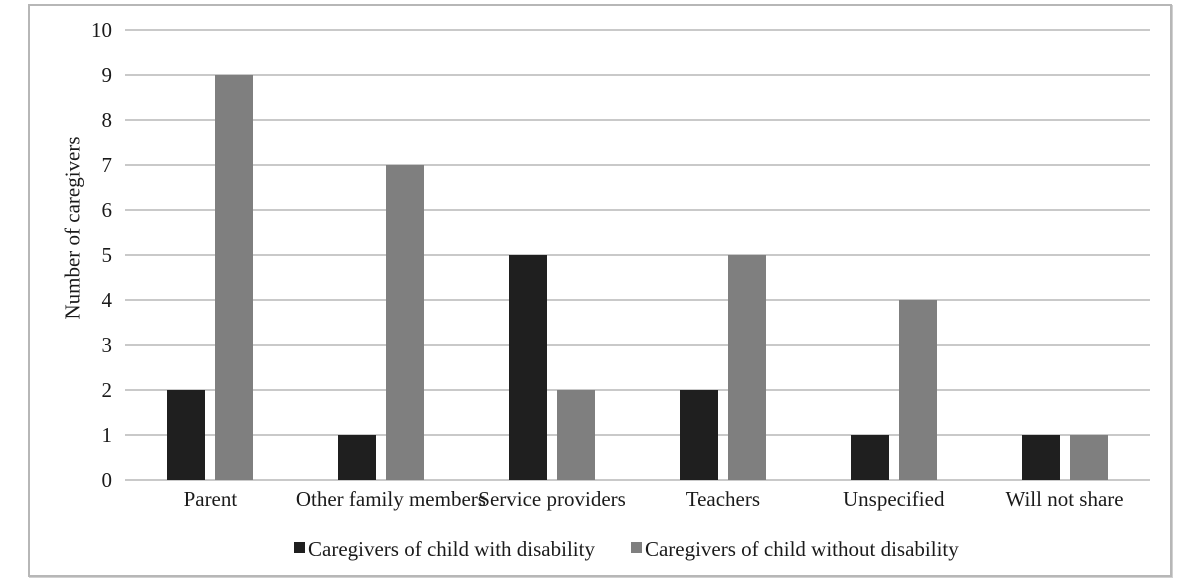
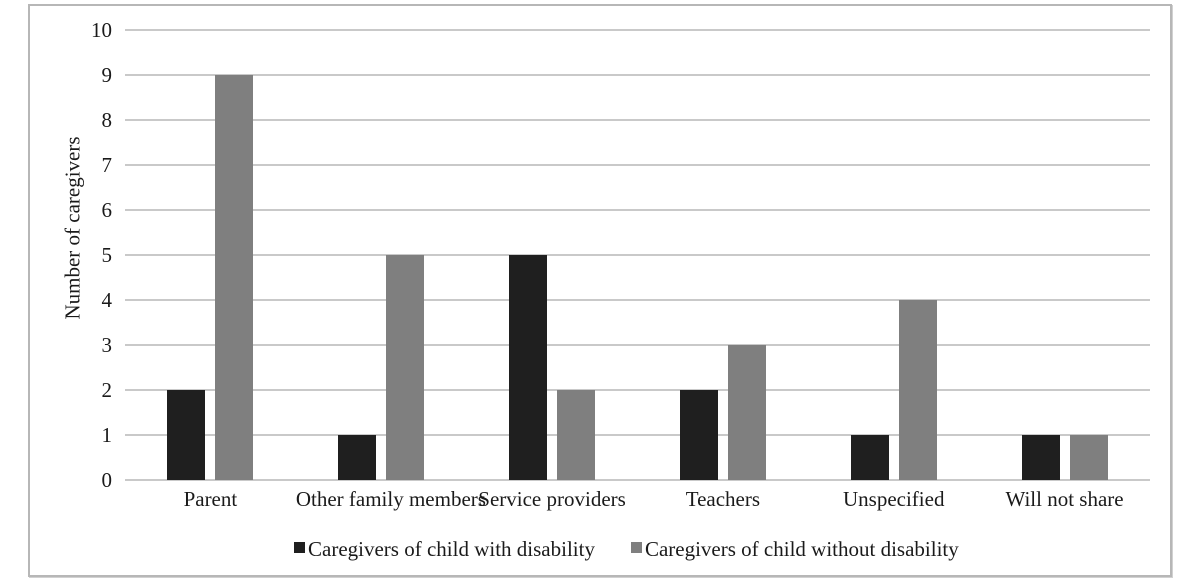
Caregivers of child without disability/Other family members: 7 -> 5
Caregivers of child without disability/Teachers: 5 -> 3
